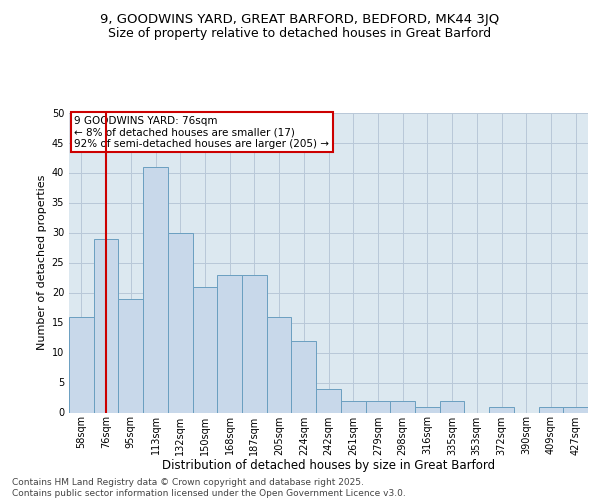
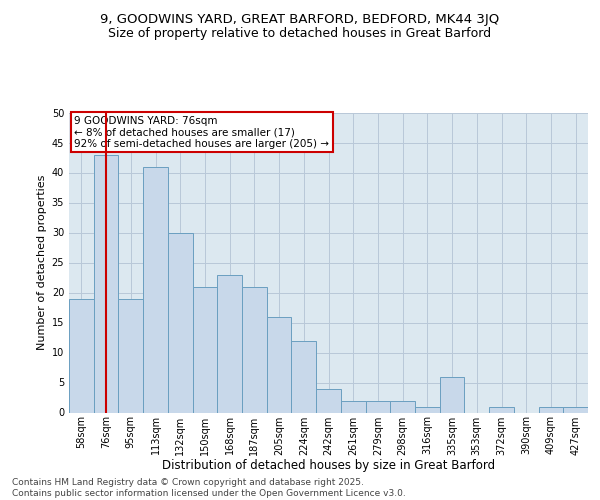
58sqm: 16 -> 19
76sqm: 29 -> 43
187sqm: 23 -> 21
335sqm: 2 -> 6
